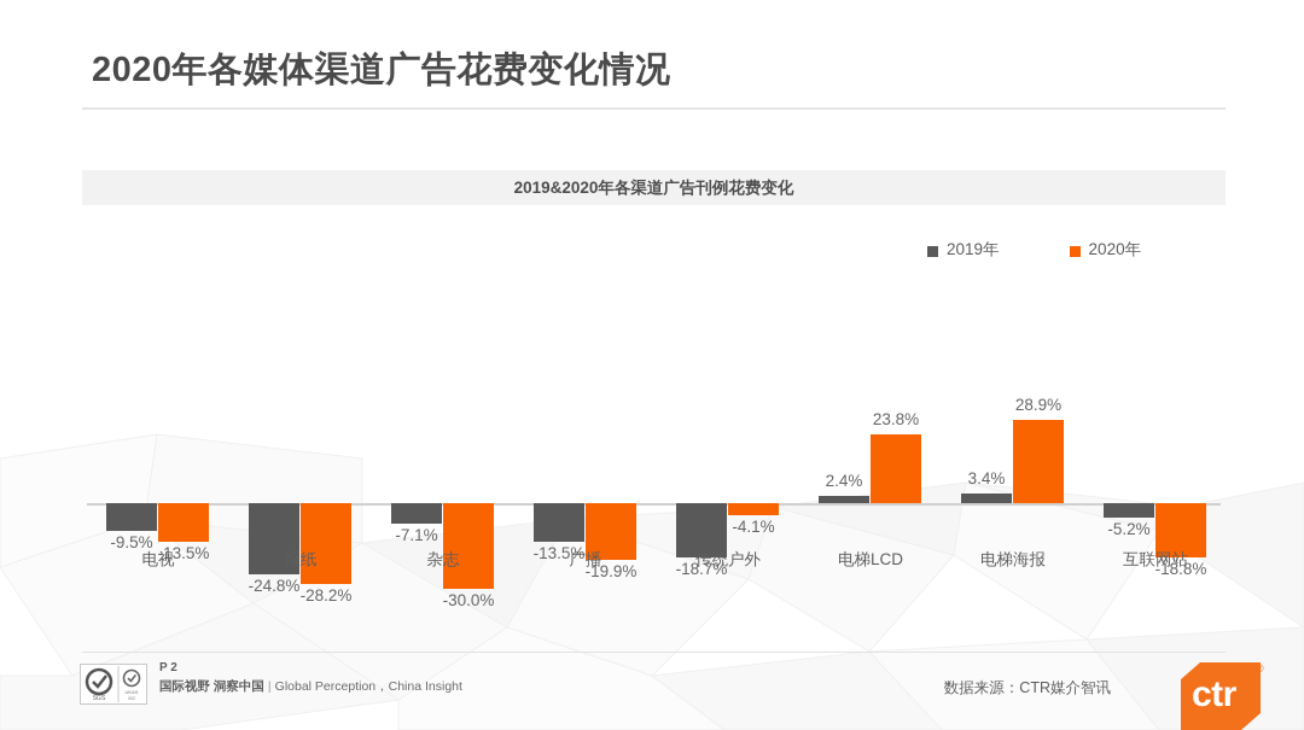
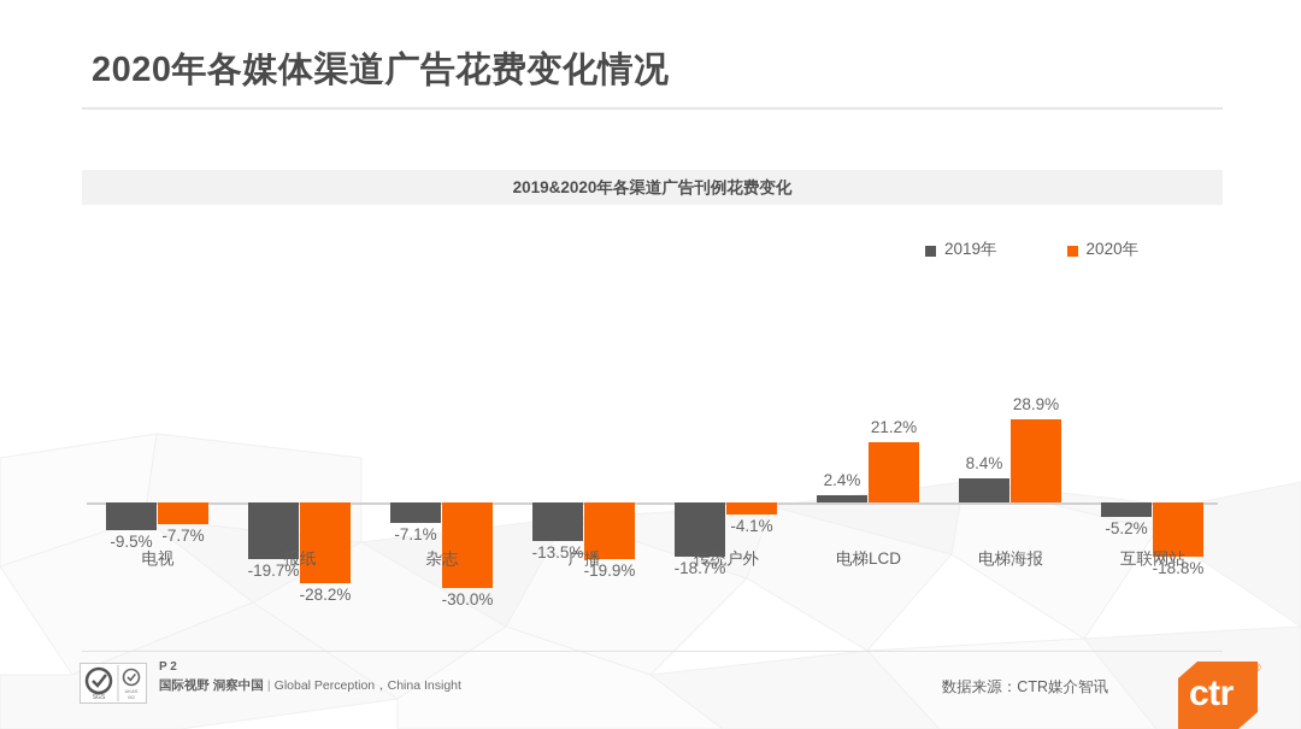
2020年/电视: -13.5% -> -7.7%
2019年/报纸: -24.8% -> -19.7%
2020年/电梯LCD: 23.8% -> 21.2%
2019年/电梯海报: 3.4% -> 8.4%
